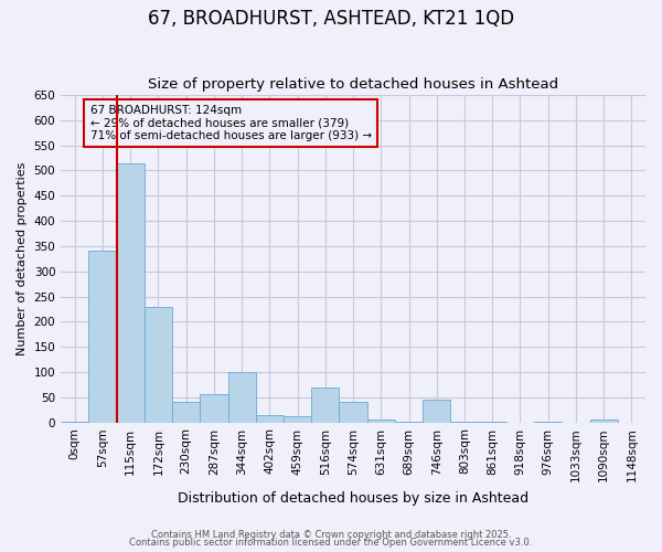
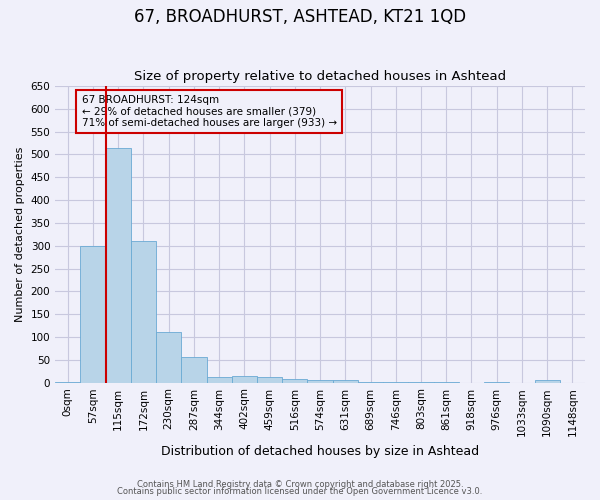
57sqm: 340 -> 300
172sqm: 230 -> 310
230sqm: 40 -> 110
344sqm: 100 -> 13
516sqm: 70 -> 8
574sqm: 40 -> 5
746sqm: 45 -> 1
